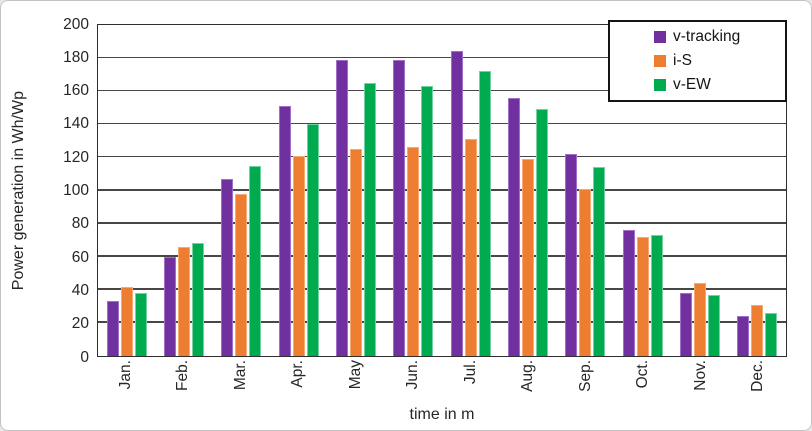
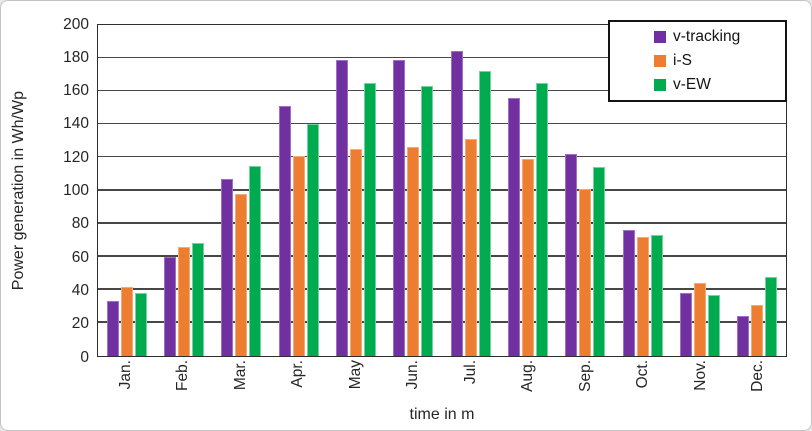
v-EW/Aug.: 149 -> 165
v-EW/Dec.: 26 -> 48
